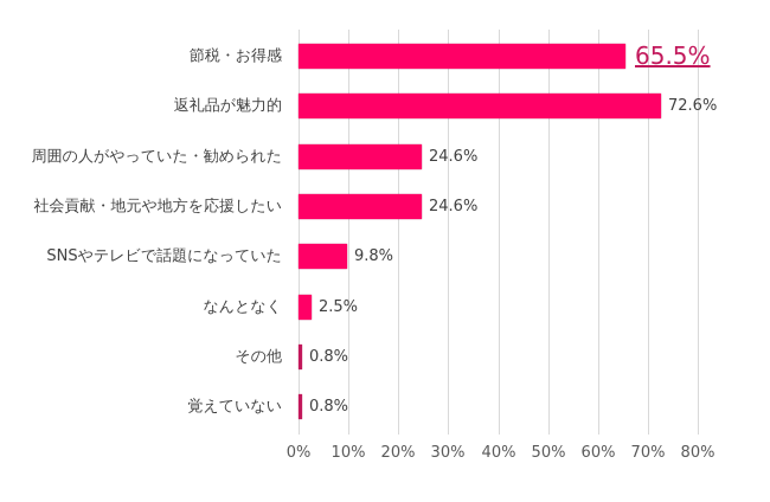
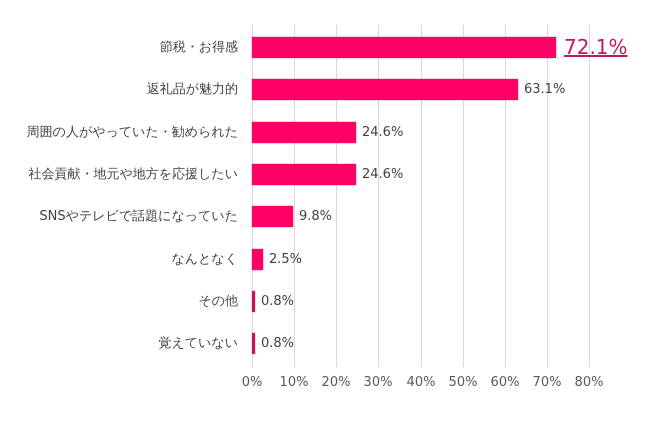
節税・お得感: 65.5% -> 72.1%
返礼品が魅力的: 72.6% -> 63.1%
